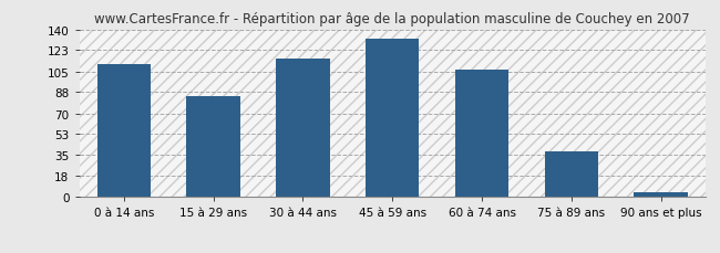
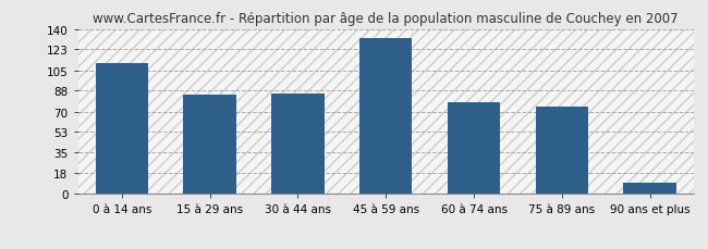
30 à 44 ans: 116 -> 85
60 à 74 ans: 106 -> 78
75 à 89 ans: 38 -> 74
90 ans et plus: 4 -> 10
